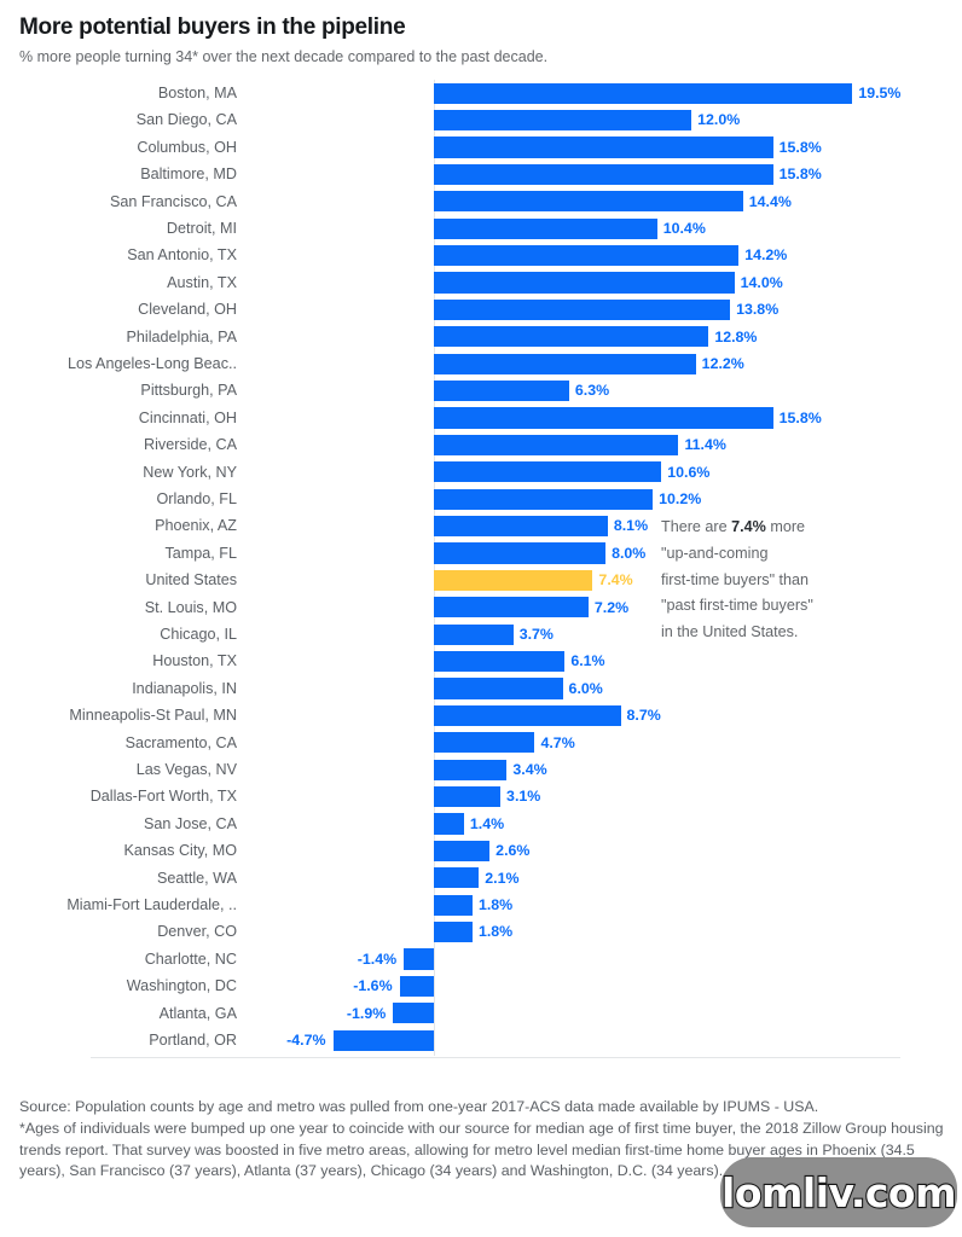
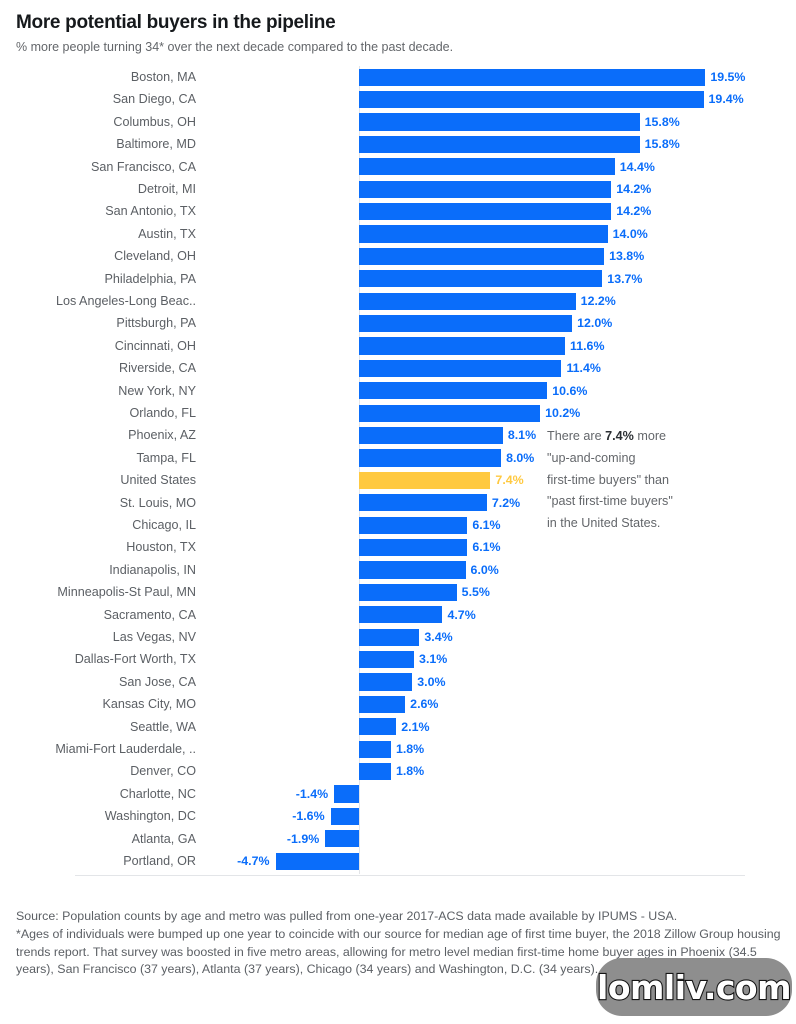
San Diego, CA: 12.0% -> 19.4%
Detroit, MI: 10.4% -> 14.2%
Philadelphia, PA: 12.8% -> 13.7%
Pittsburgh, PA: 6.3% -> 12.0%
Cincinnati, OH: 15.8% -> 11.6%
Chicago, IL: 3.7% -> 6.1%
Minneapolis-St Paul, MN: 8.7% -> 5.5%
San Jose, CA: 1.4% -> 3.0%
